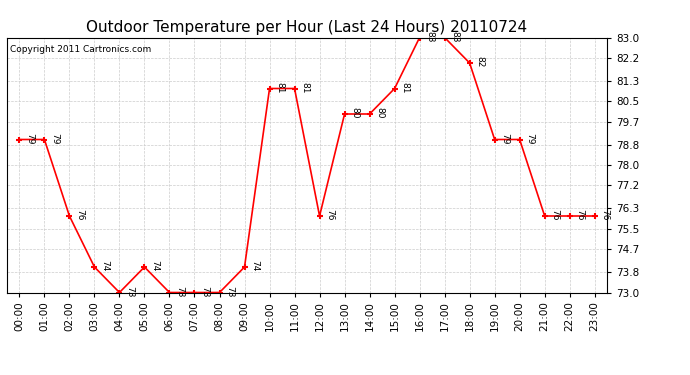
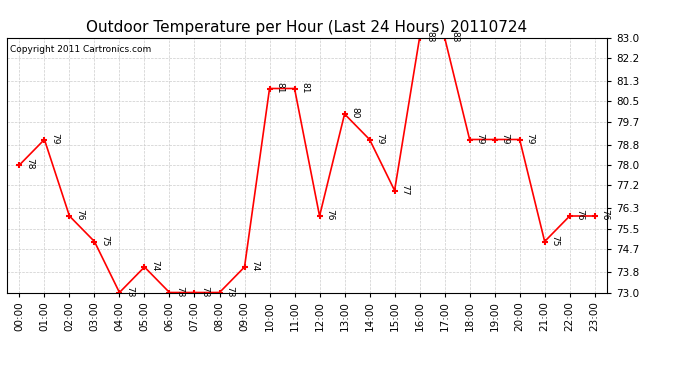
00:00: 79 -> 78
03:00: 74 -> 75
14:00: 80 -> 79
15:00: 81 -> 77
18:00: 82 -> 79
21:00: 76 -> 75
